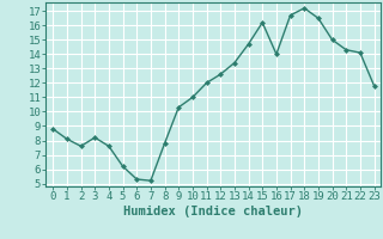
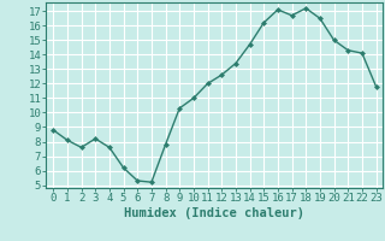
16: 14.0 -> 17.1
